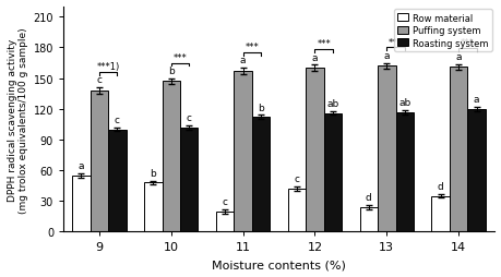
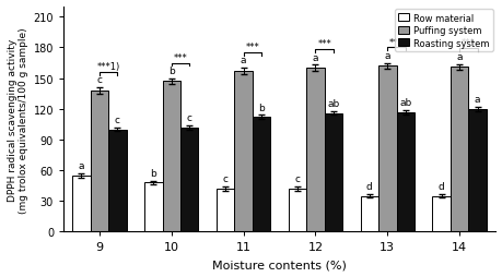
Row material/11: 20 -> 42
Row material/13: 24 -> 35
